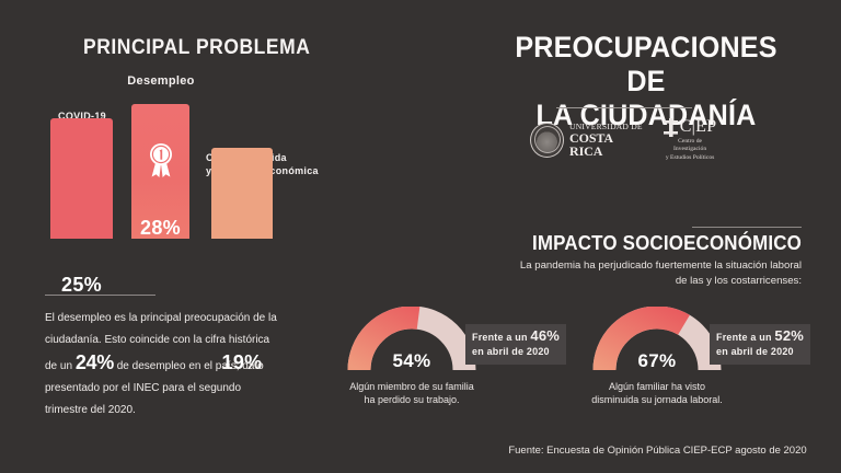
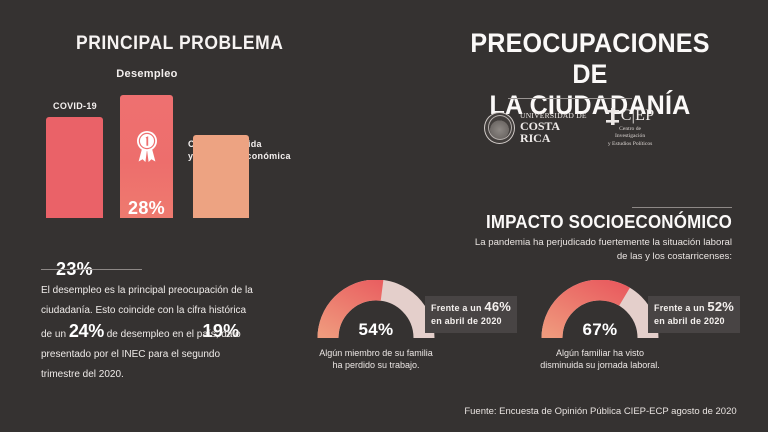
COVID-19: 25% -> 23%
